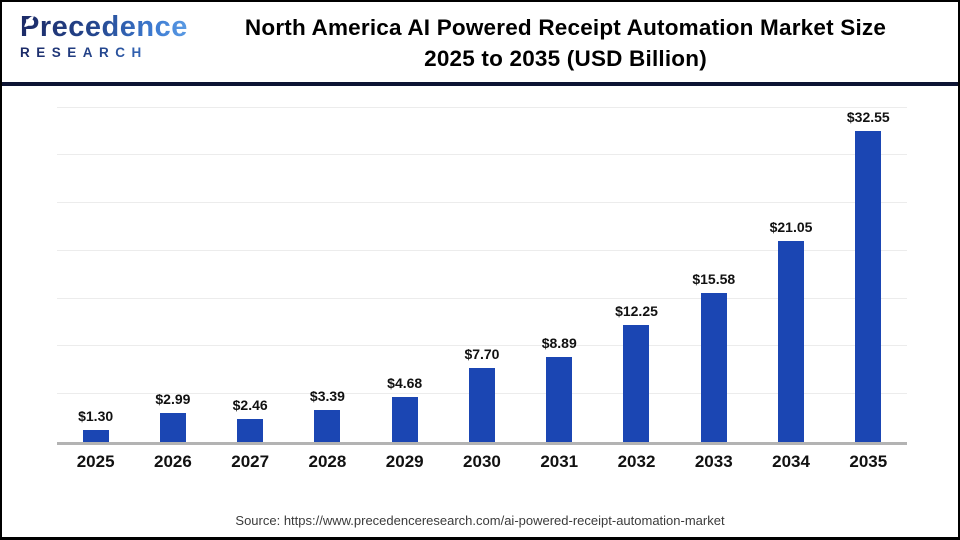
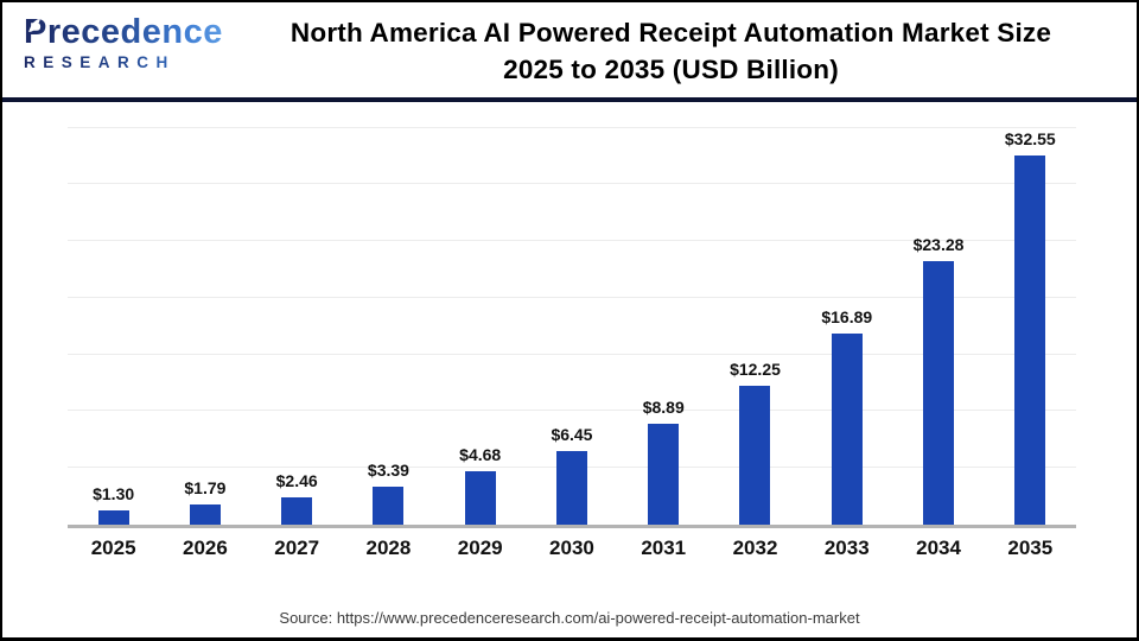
2026: $2.99 -> $1.79
2030: $7.70 -> $6.45
2033: $15.58 -> $16.89
2034: $21.05 -> $23.28
